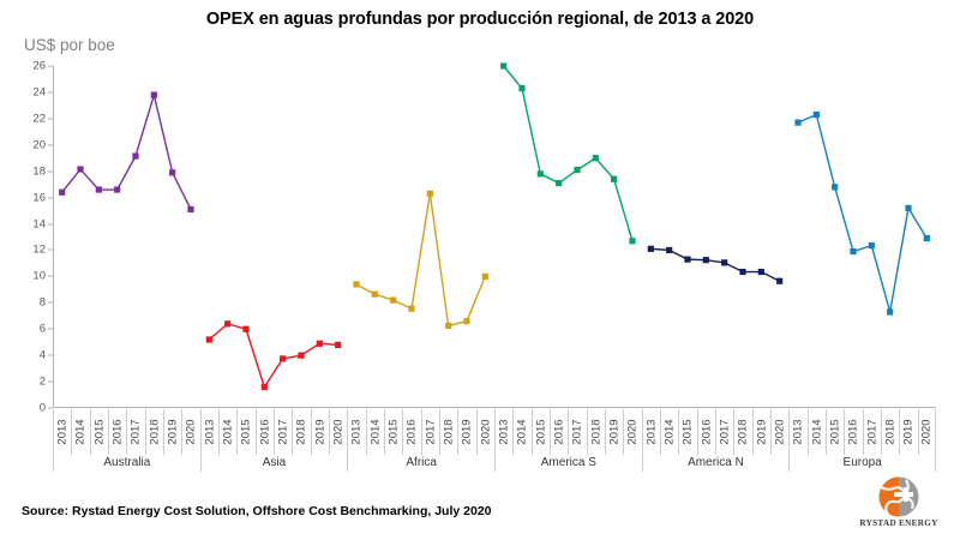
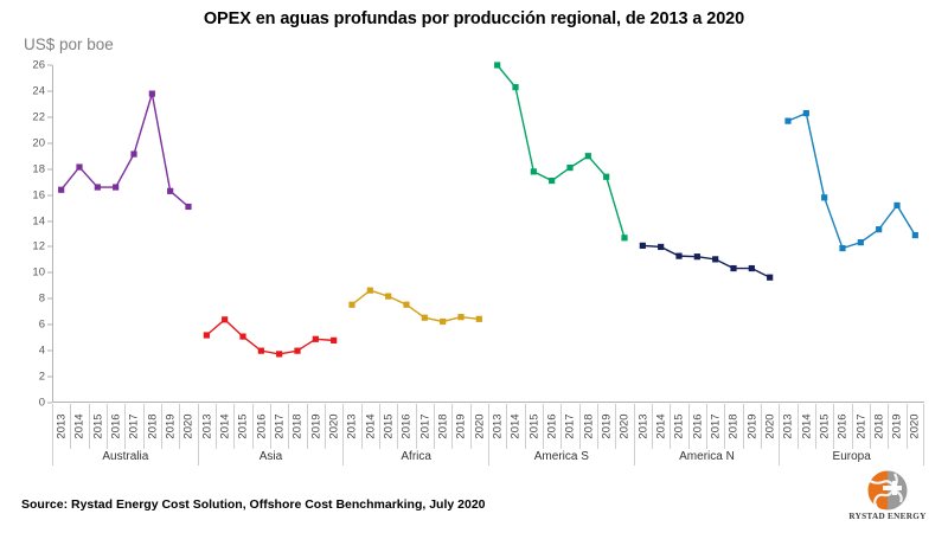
Africa/2013: 9.4 -> 7.5
Asia/2015: 6.0 -> 5.1
Europa/2015: 16.8 -> 15.8
Asia/2016: 1.6 -> 4.0
Africa/2017: 16.3 -> 6.5
Europa/2018: 7.3 -> 13.3
Australia/2019: 17.9 -> 16.3
Africa/2020: 10.0 -> 6.5
